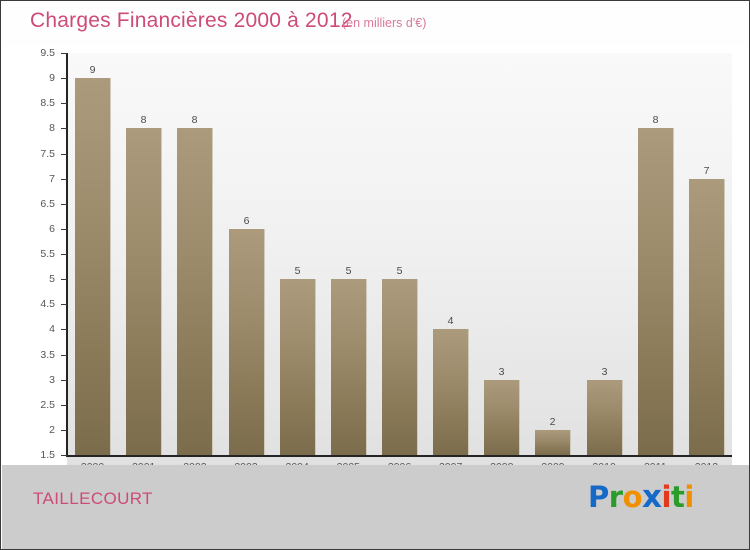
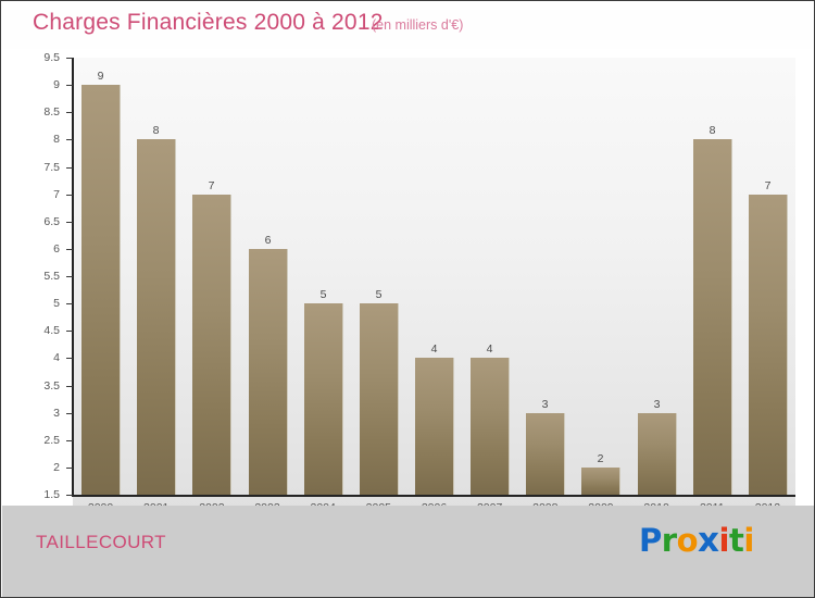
2002: 8 -> 7
2006: 5 -> 4
